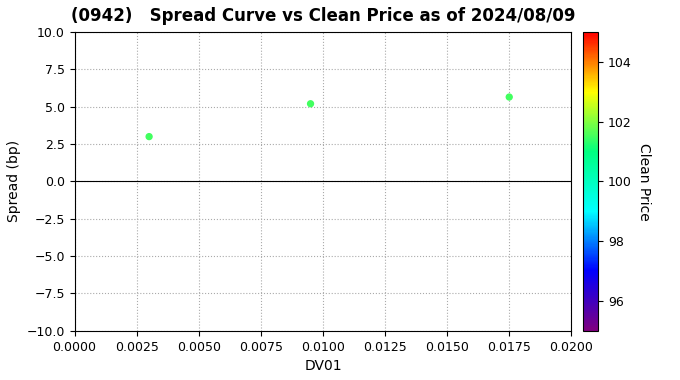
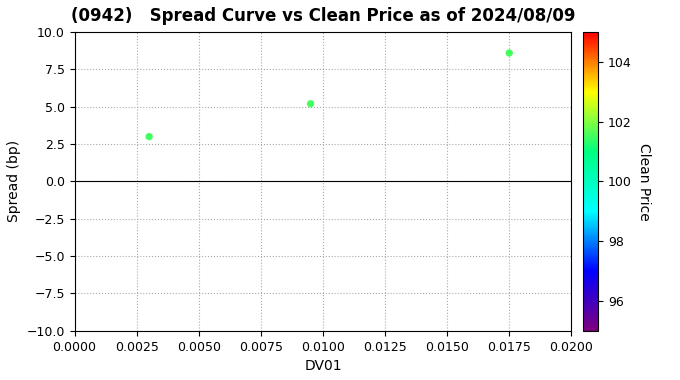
0.0175: 5.7 -> 8.6
